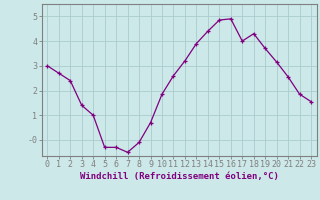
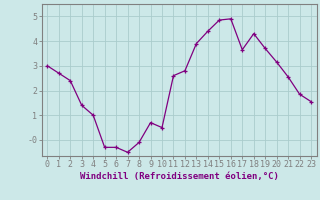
10: 1.85 -> 0.50
12: 3.20 -> 2.80
17: 4.00 -> 3.65
